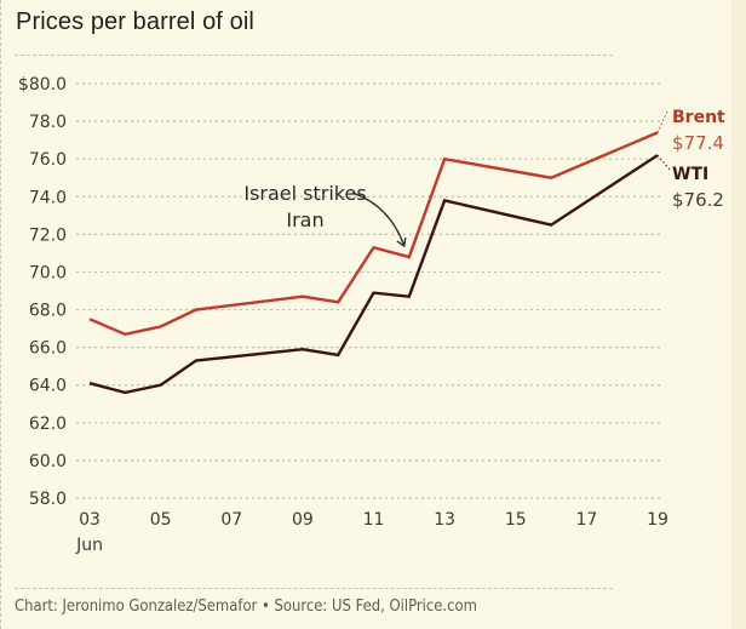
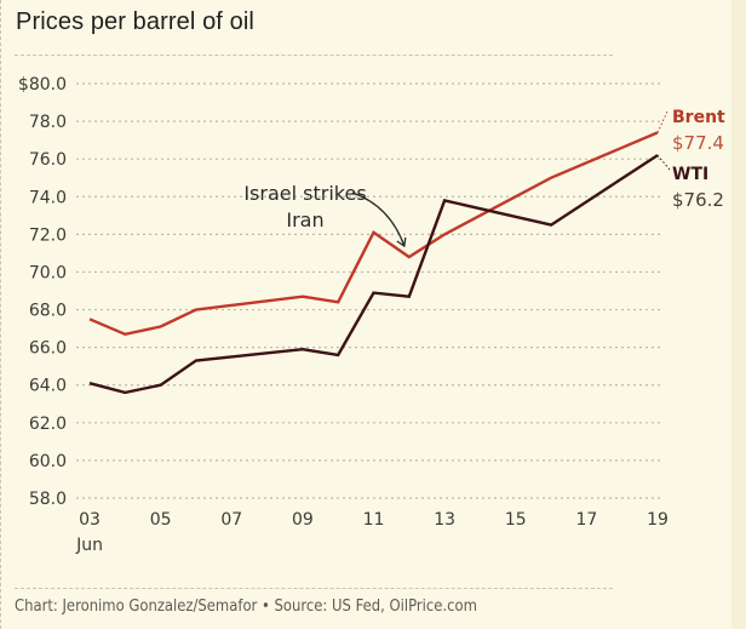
Brent/11: $71.3 -> $72.1
Brent/13: $76.0 -> $72.0
